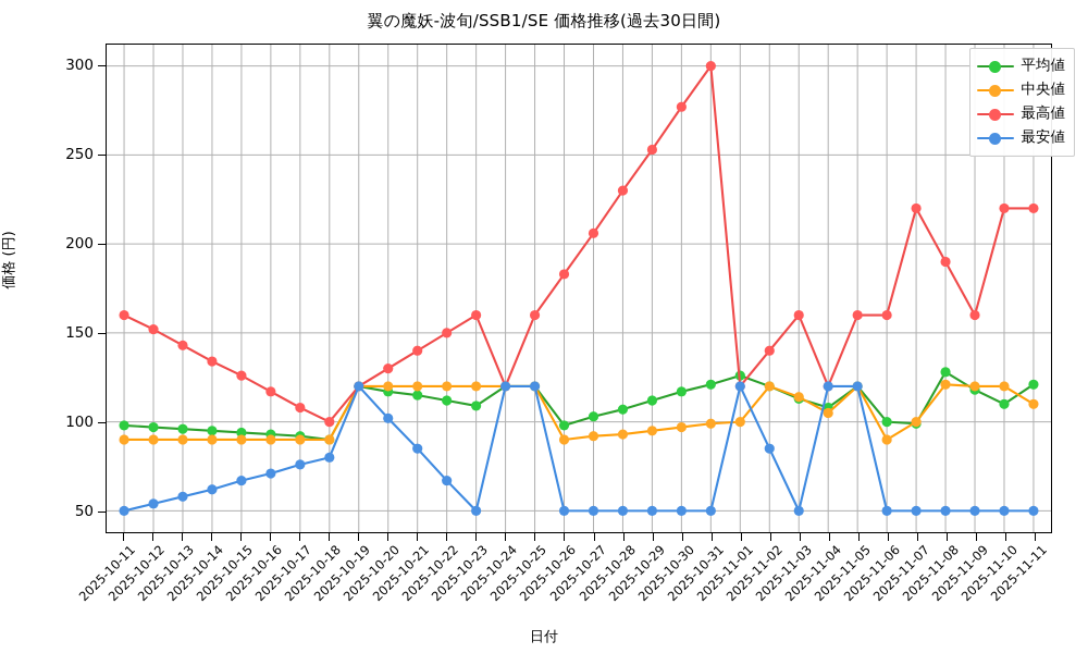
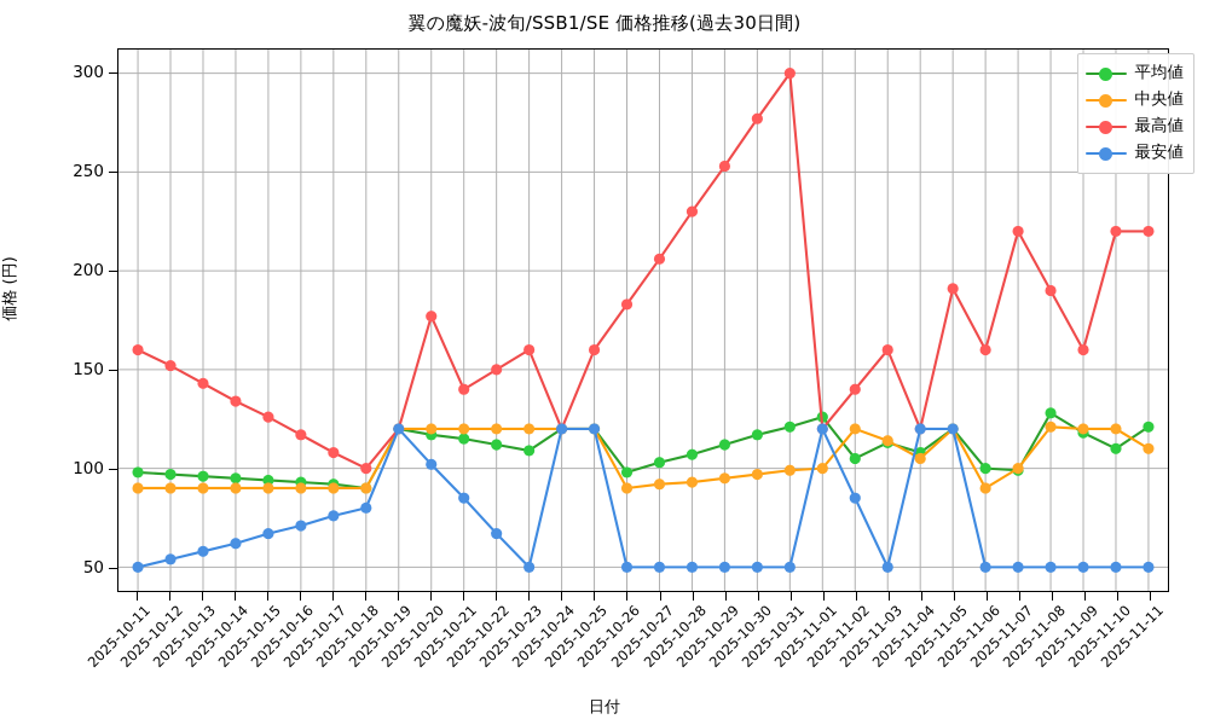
最高値/2025-10-20: 130 -> 177
平均値/2025-11-02: 120 -> 105
最高値/2025-11-05: 160 -> 191
